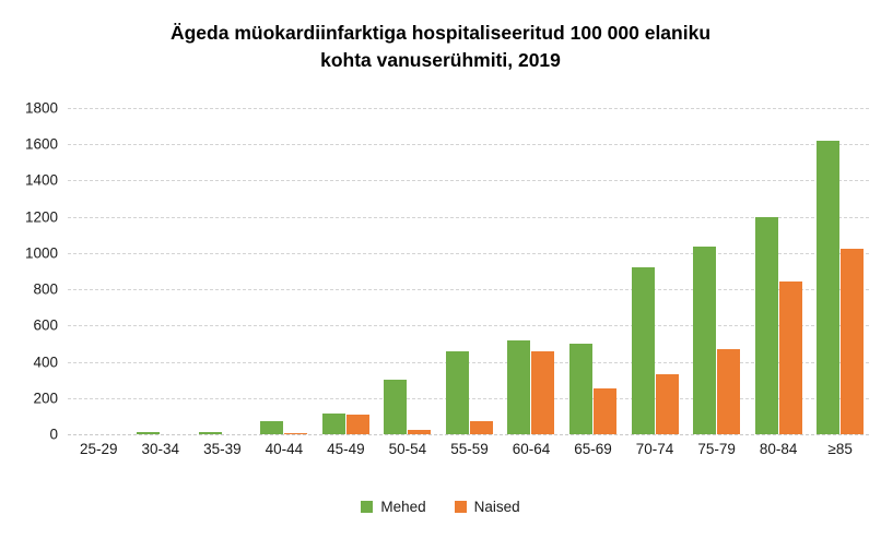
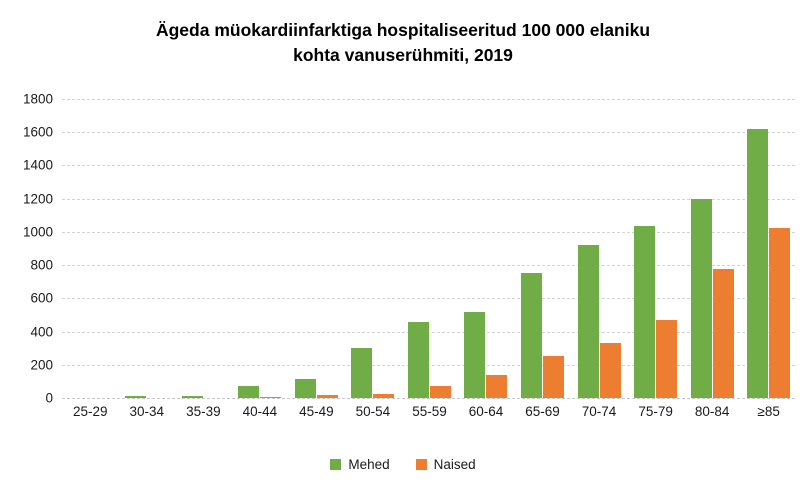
Naised/45-49: 110 -> 20
Naised/60-64: 460 -> 140
Mehed/65-69: 500 -> 750
Naised/80-84: 840 -> 780
